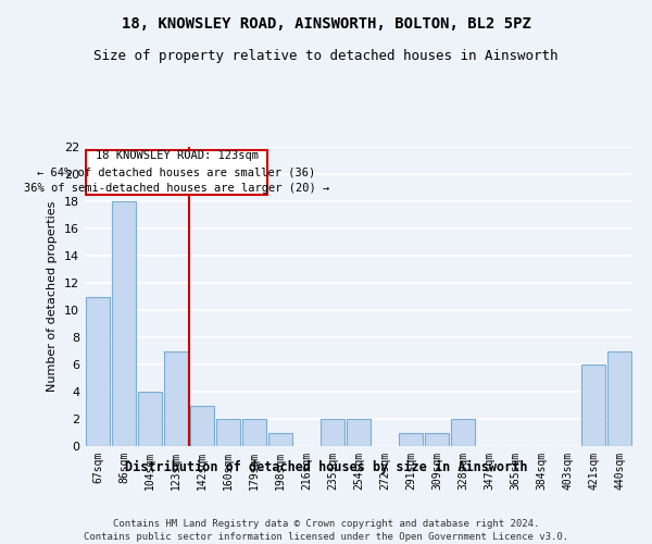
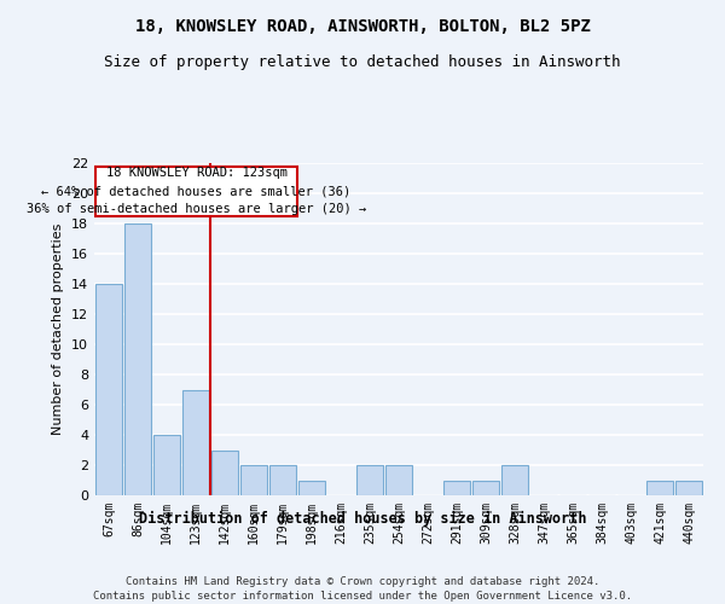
67sqm: 11 -> 14
421sqm: 6 -> 1
440sqm: 7 -> 1
